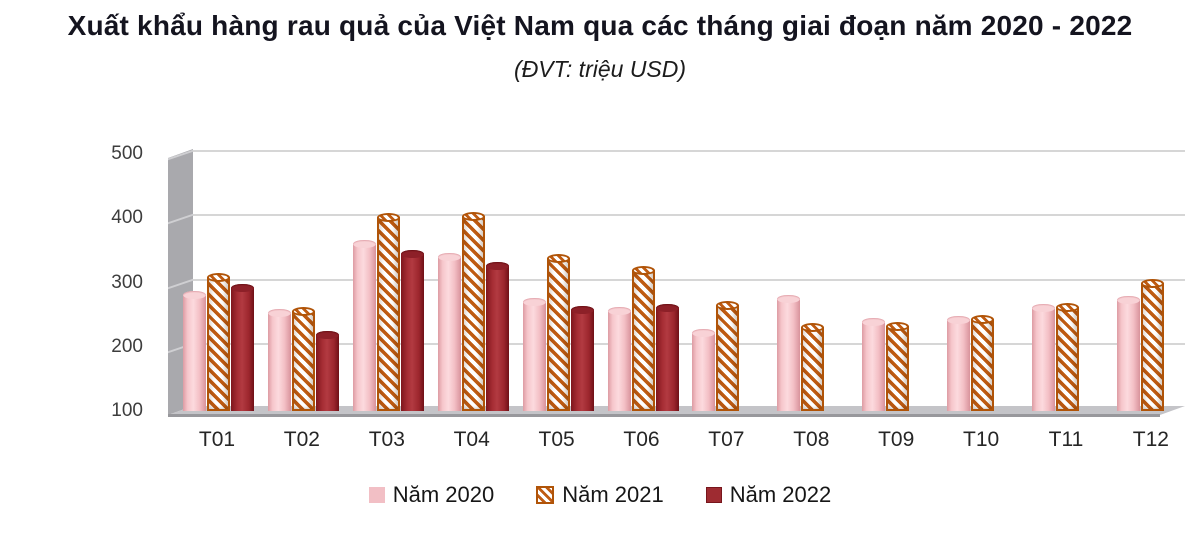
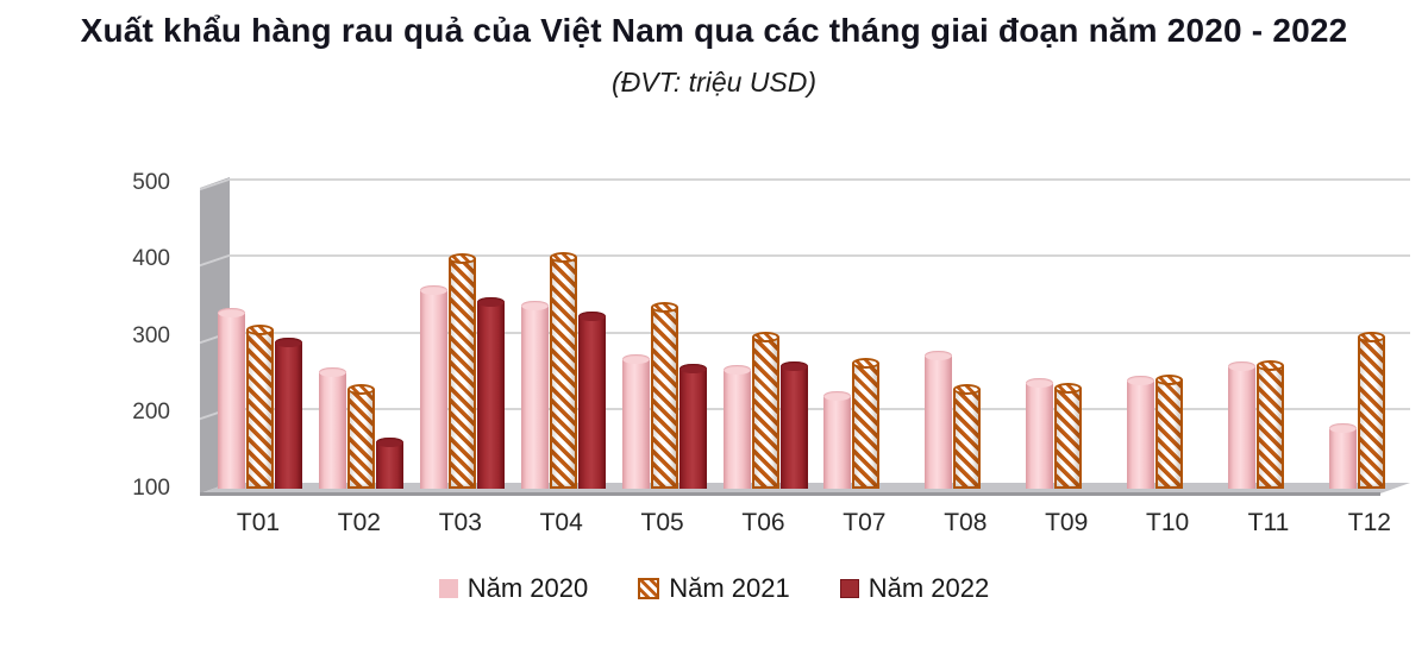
Năm 2020/T01: 280 -> 330
Năm 2021/T02: 260 -> 230
Năm 2022/T02: 220 -> 160
Năm 2021/T06: 320 -> 300
Năm 2020/T12: 270 -> 180
